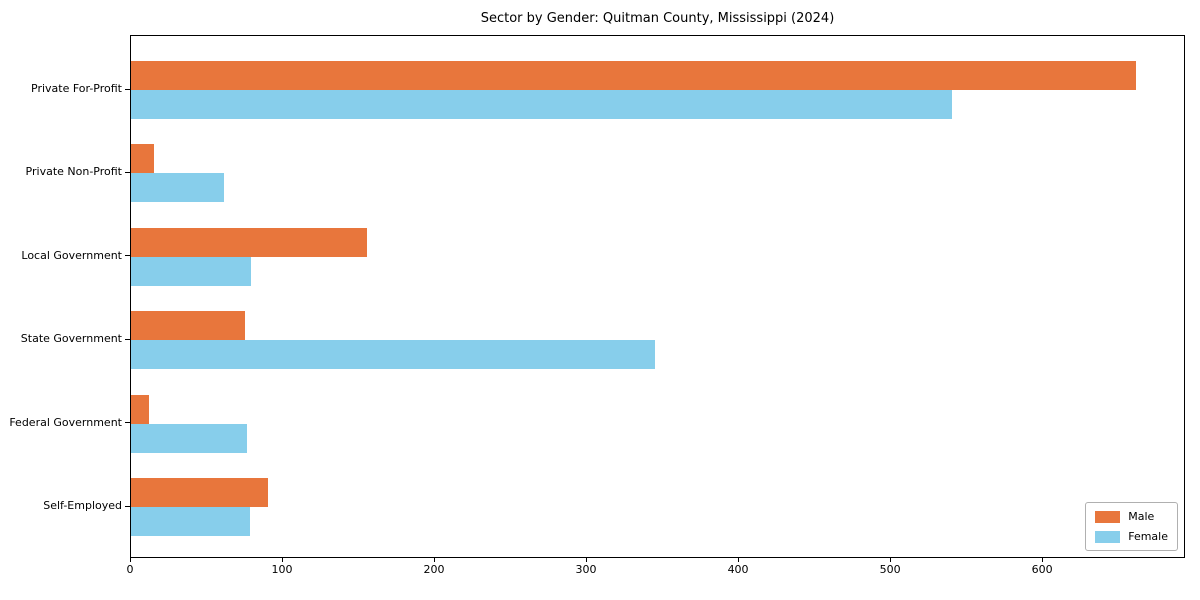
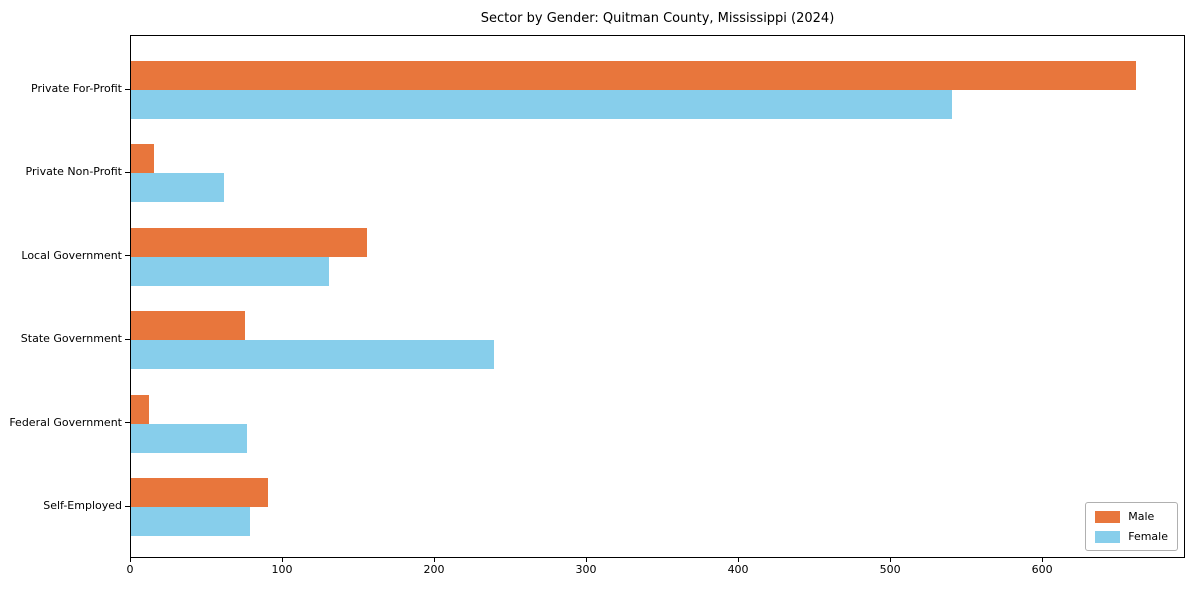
Female/Local Government: 79 -> 130
Female/State Government: 345 -> 239
